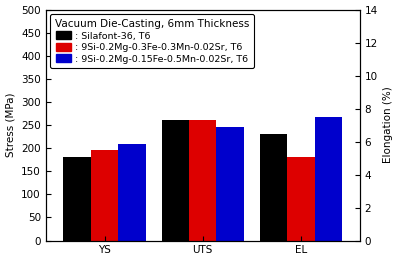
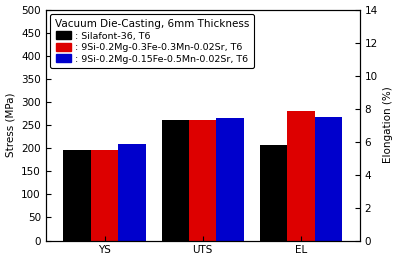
: Silafont-36, T6/YS: 180 -> 195
: 9Si-0.2Mg-0.15Fe-0.5Mn-0.02Sr, T6/UTS: 245 -> 265
: Silafont-36, T6/EL: 230 -> 207
: 9Si-0.2Mg-0.3Fe-0.3Mn-0.02Sr, T6/EL: 180 -> 280
